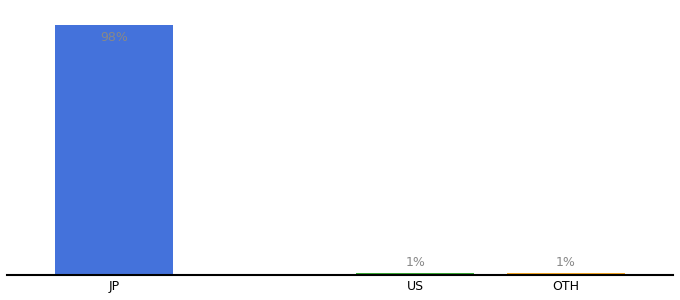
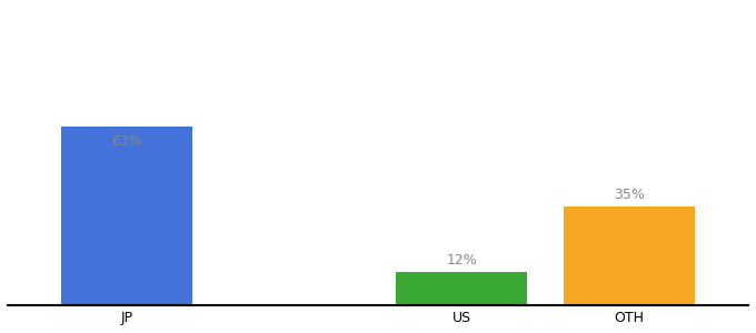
JP: 98% -> 63%
US: 1% -> 12%
OTH: 1% -> 35%
